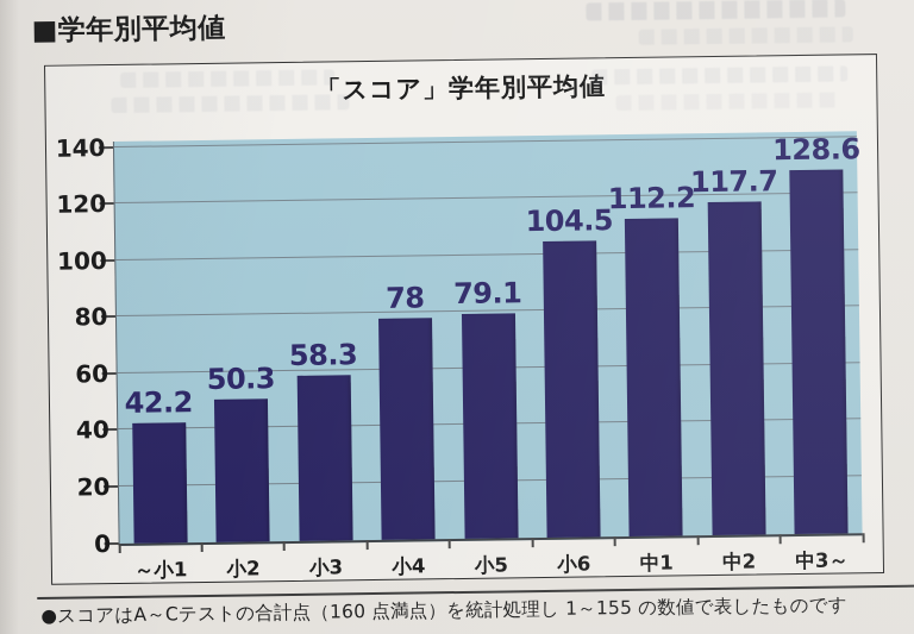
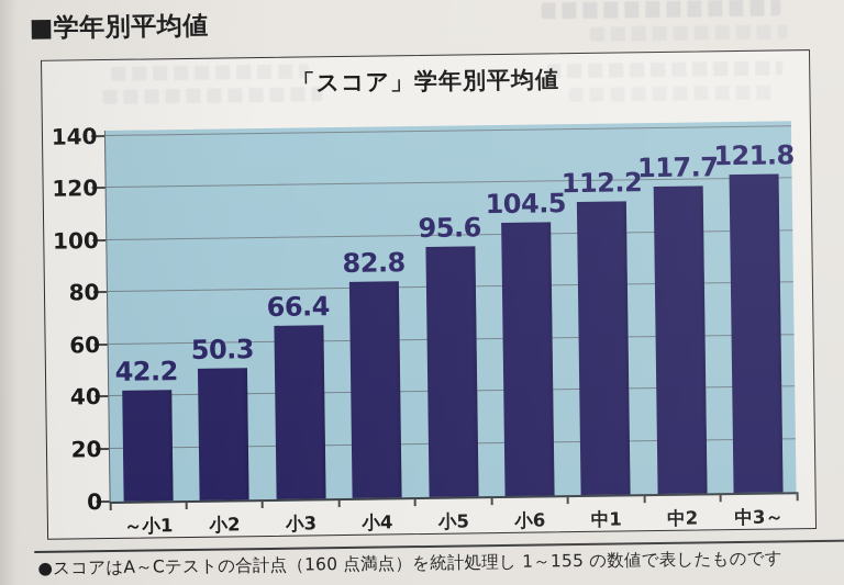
小3: 58.3 -> 66.4
小4: 78 -> 82.8
小5: 79.1 -> 95.6
中3～: 128.6 -> 121.8
